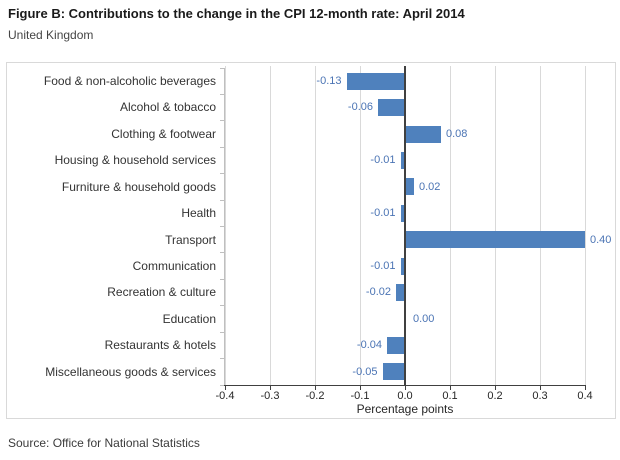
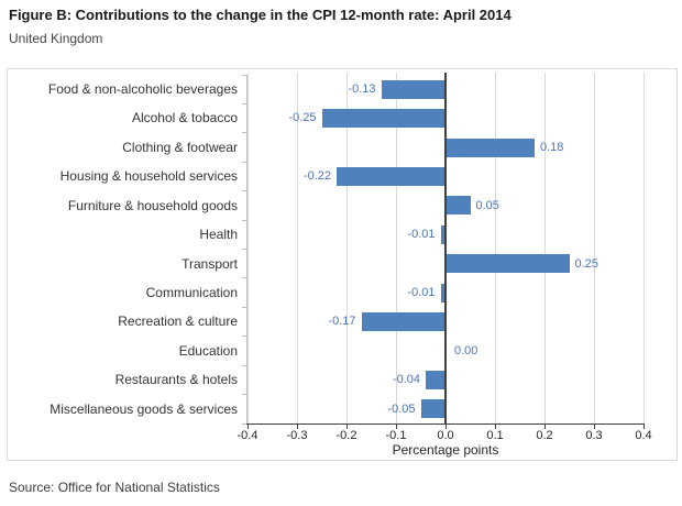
Alcohol & tobacco: -0.06 -> -0.25
Clothing & footwear: 0.08 -> 0.18
Housing & household services: -0.01 -> -0.22
Furniture & household goods: 0.02 -> 0.05
Transport: 0.40 -> 0.25
Recreation & culture: -0.02 -> -0.17
